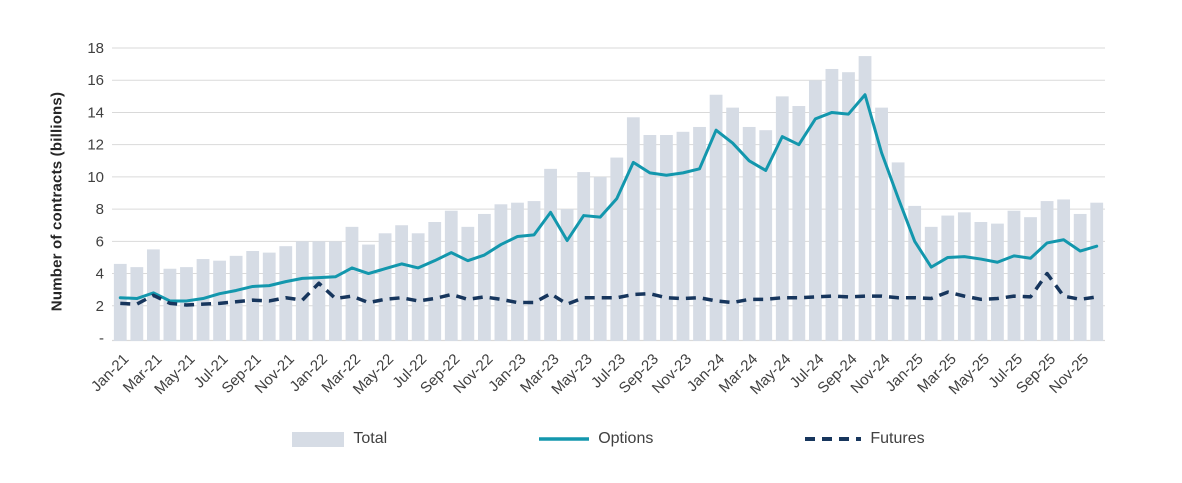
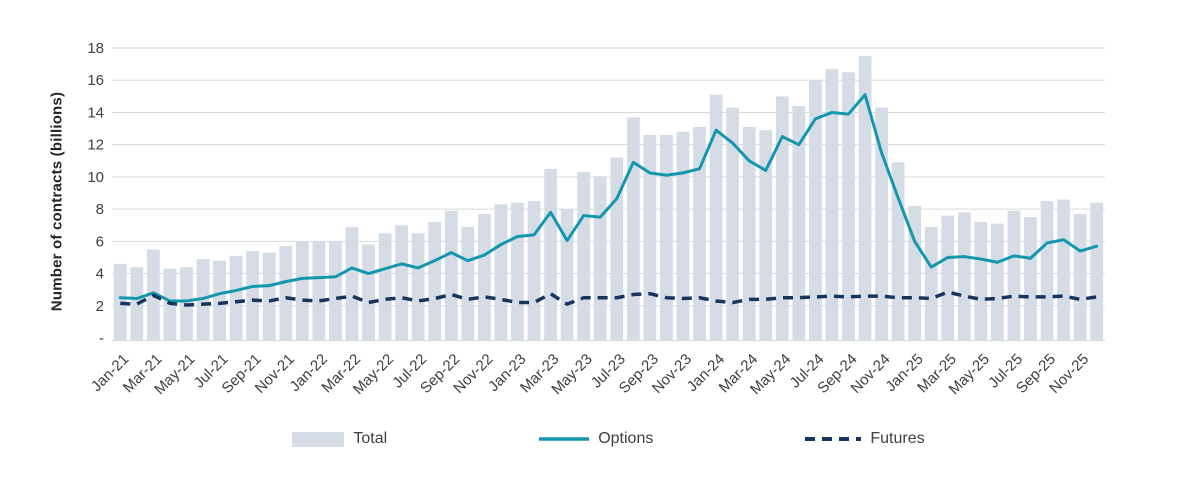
Futures/Jan-22: 3.4 -> 2.3
Futures/Sep-25: 4.0 -> 2.5
